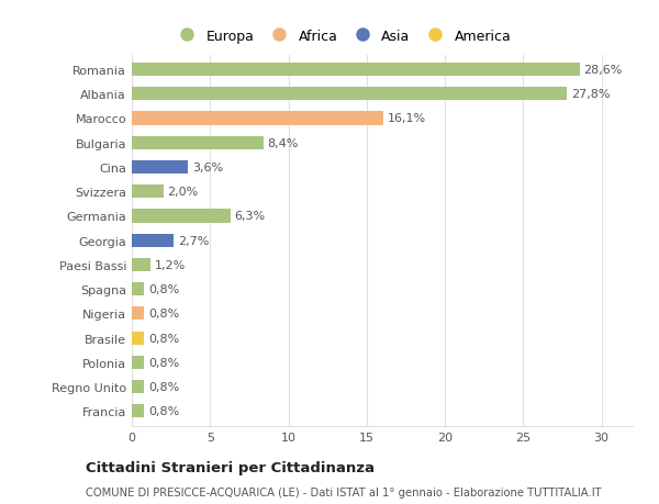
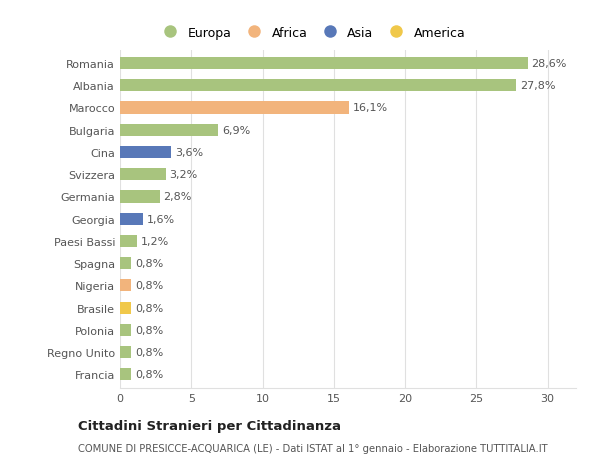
Bulgaria: 8,4% -> 6,9%
Svizzera: 2,0% -> 3,2%
Germania: 6,3% -> 2,8%
Georgia: 2,7% -> 1,6%
